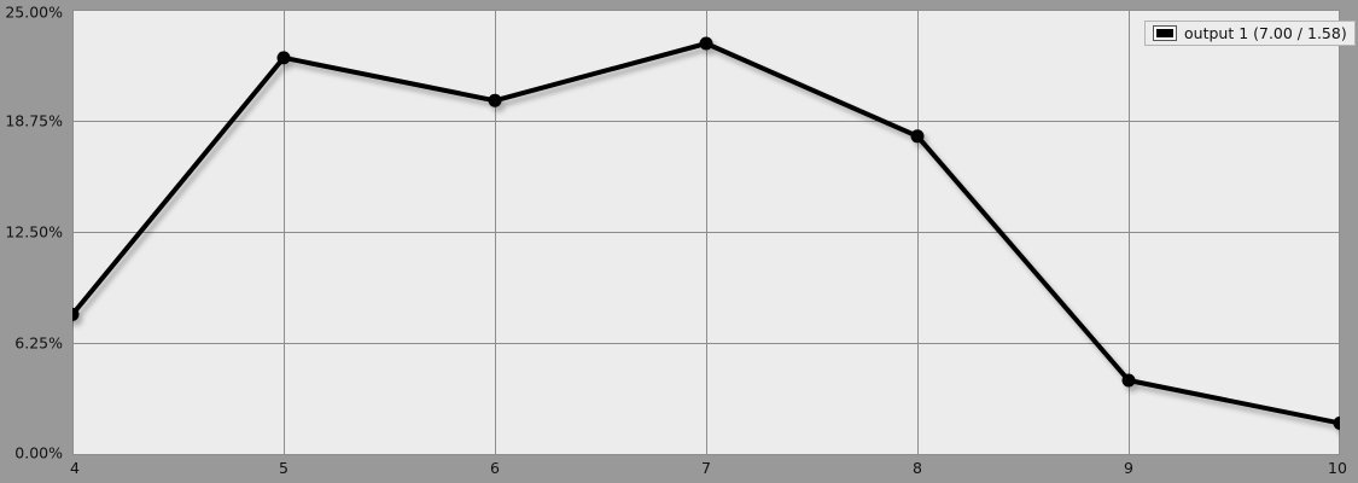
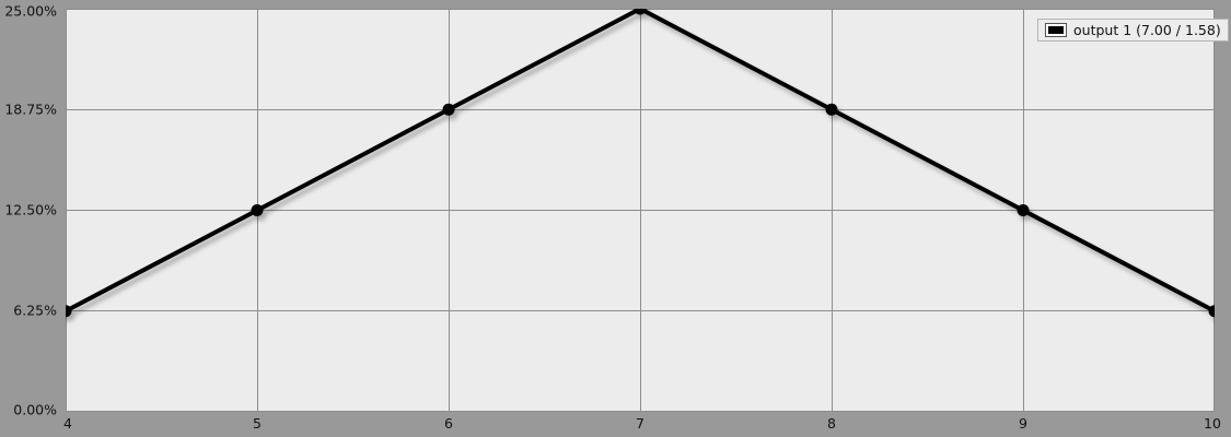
4: 7.9% -> 6.2%
5: 22.3% -> 12.5%
6: 19.9% -> 18.8%
7: 23.1% -> 25.0%
8: 17.9% -> 18.8%
9: 4.2% -> 12.5%
10: 1.8% -> 6.2%
